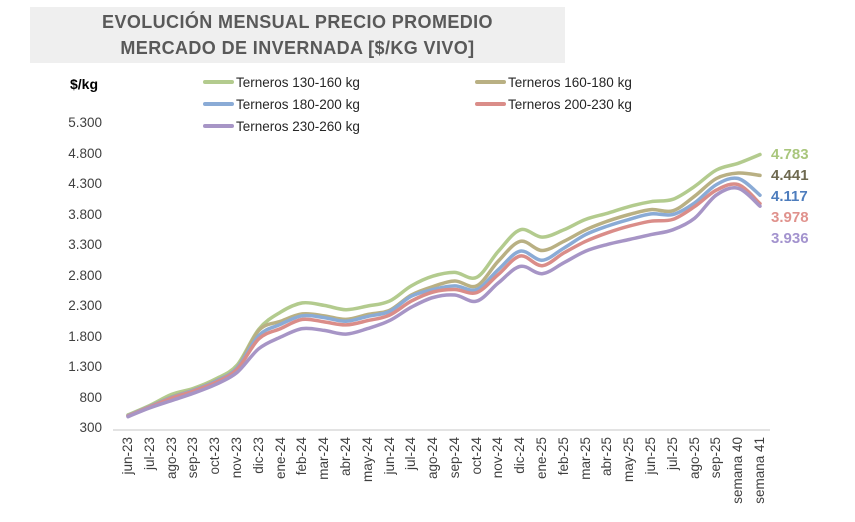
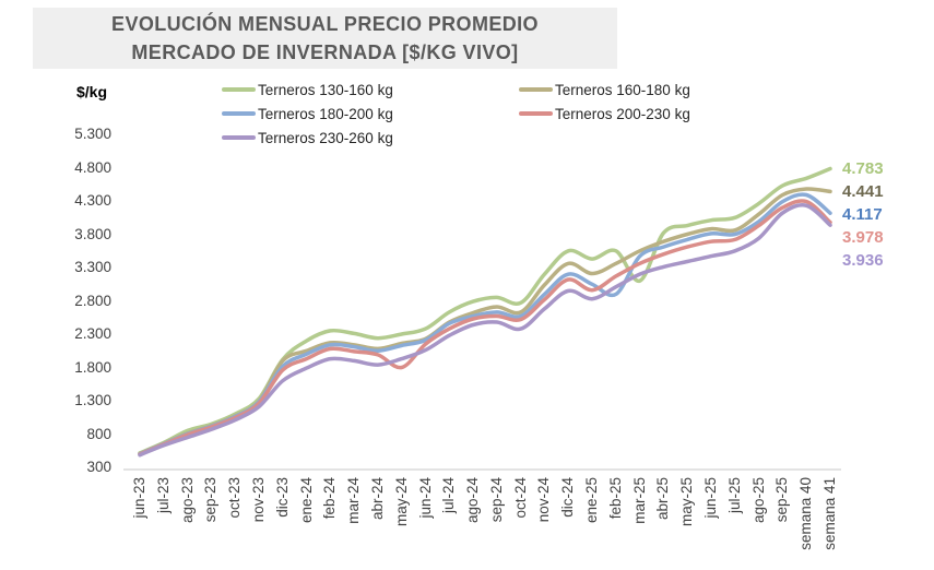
Terneros 200-230 kg/may-24: 2100 -> 1800
Terneros 180-200 kg/feb-25: 3200 -> 2900
Terneros 130-160 kg/mar-25: 3700 -> 3100
